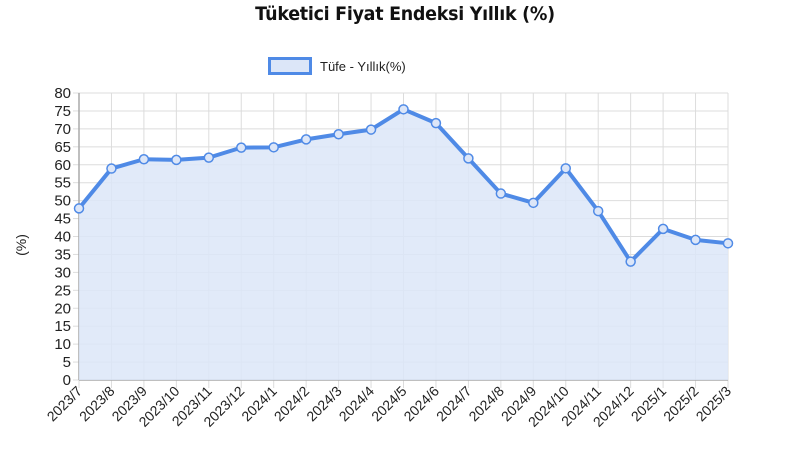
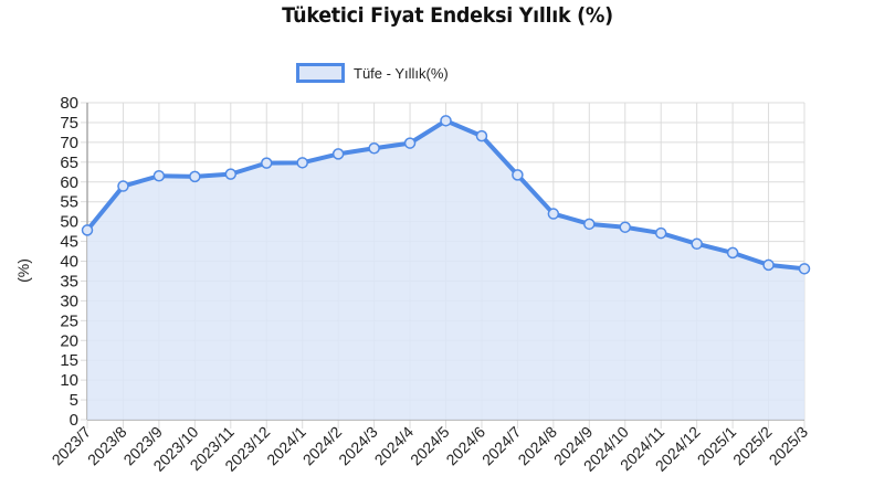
2024/10: 59 -> 49
2024/12: 33 -> 44
